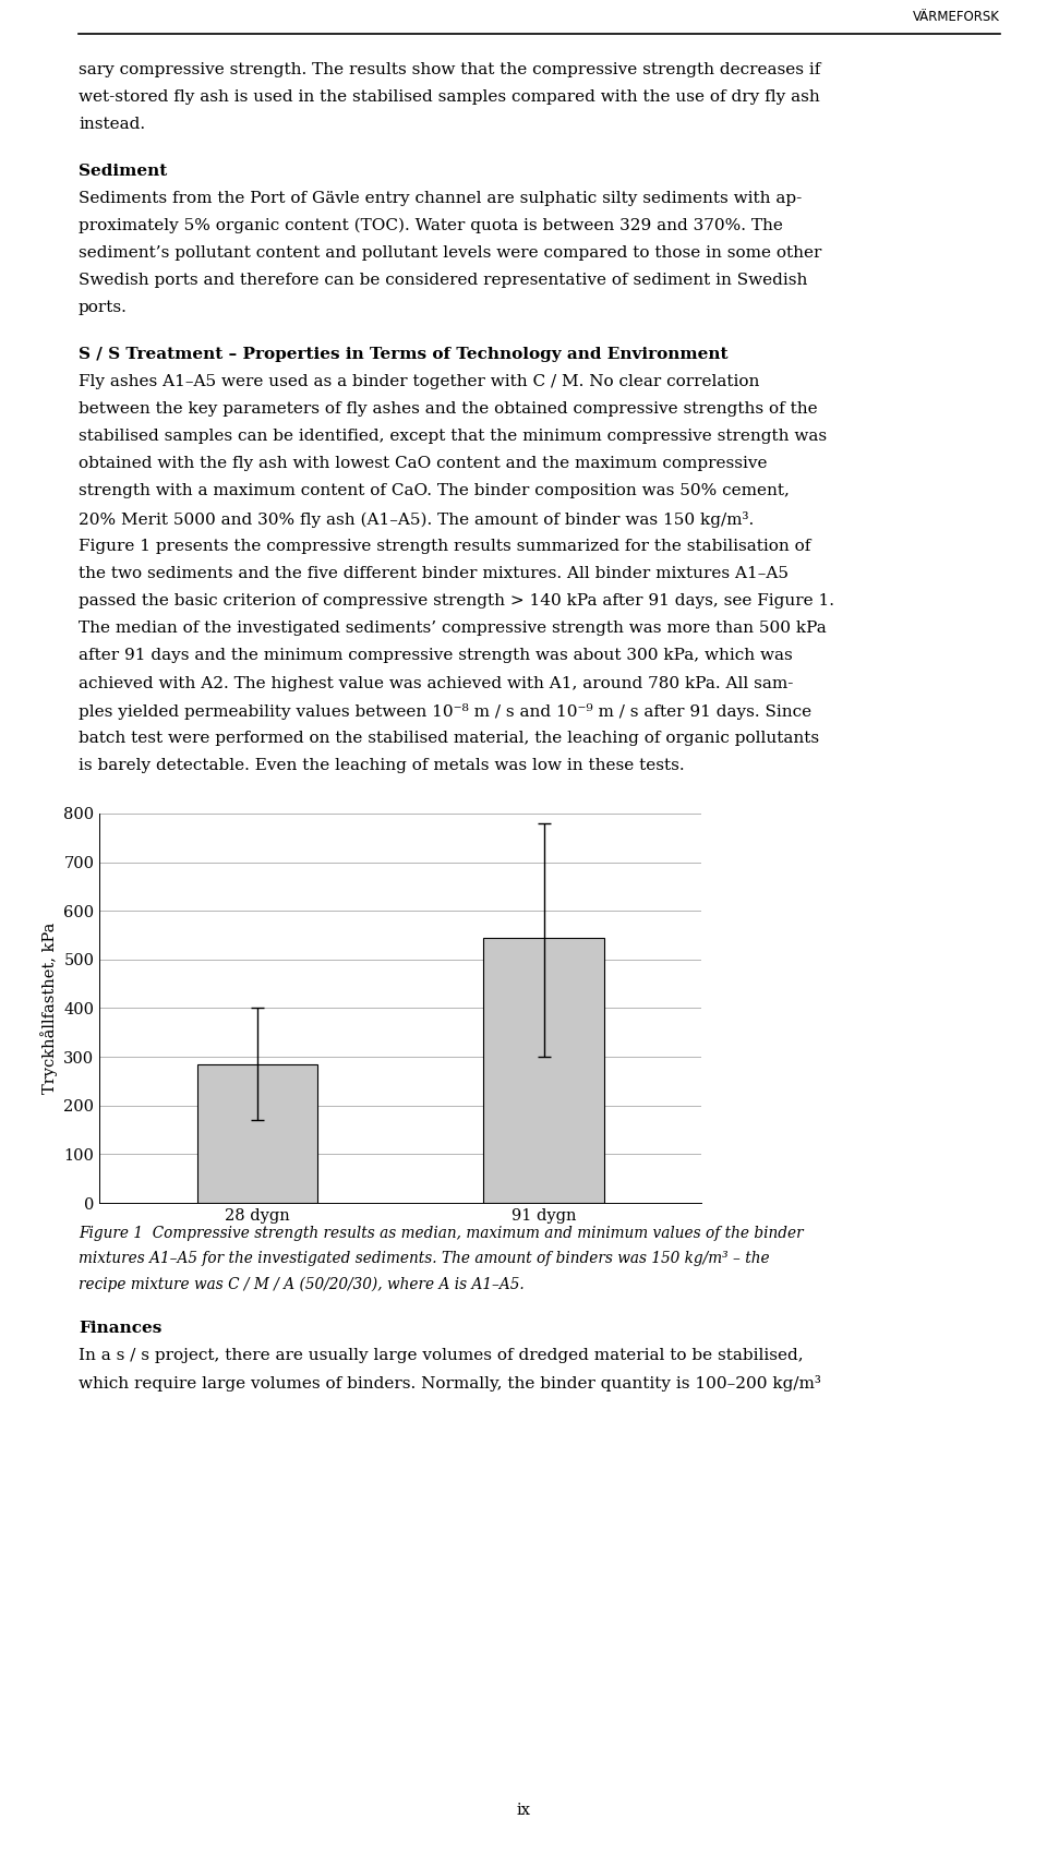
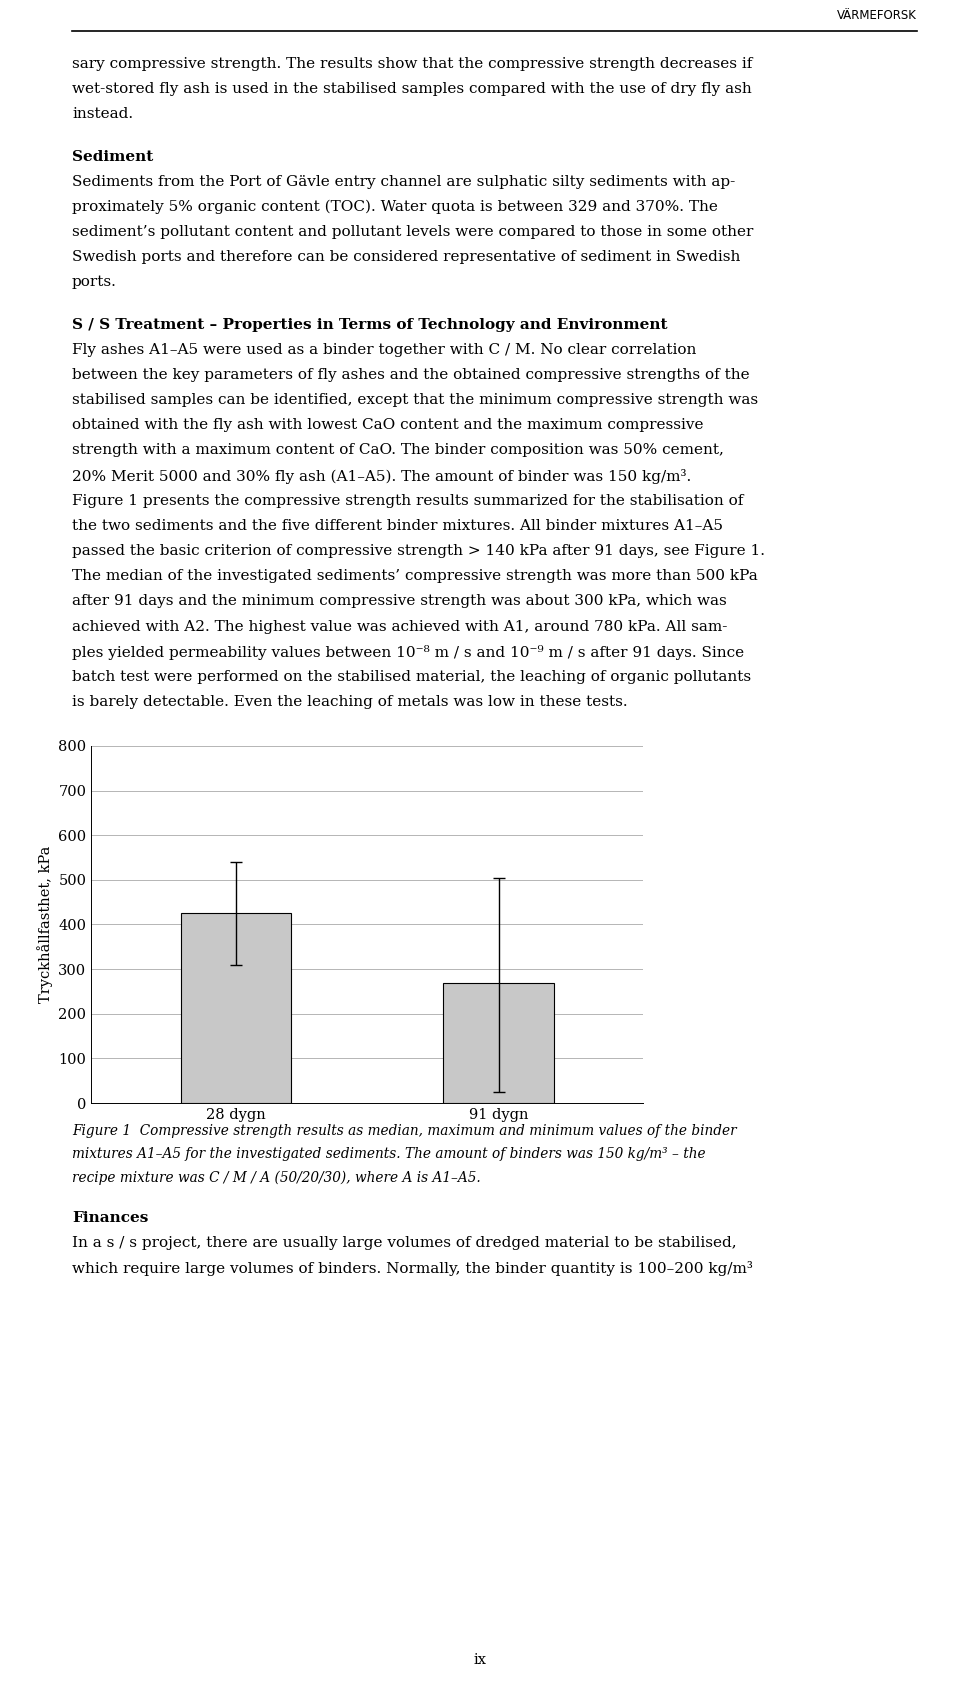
28 dygn: 285 -> 425
91 dygn: 545 -> 270
